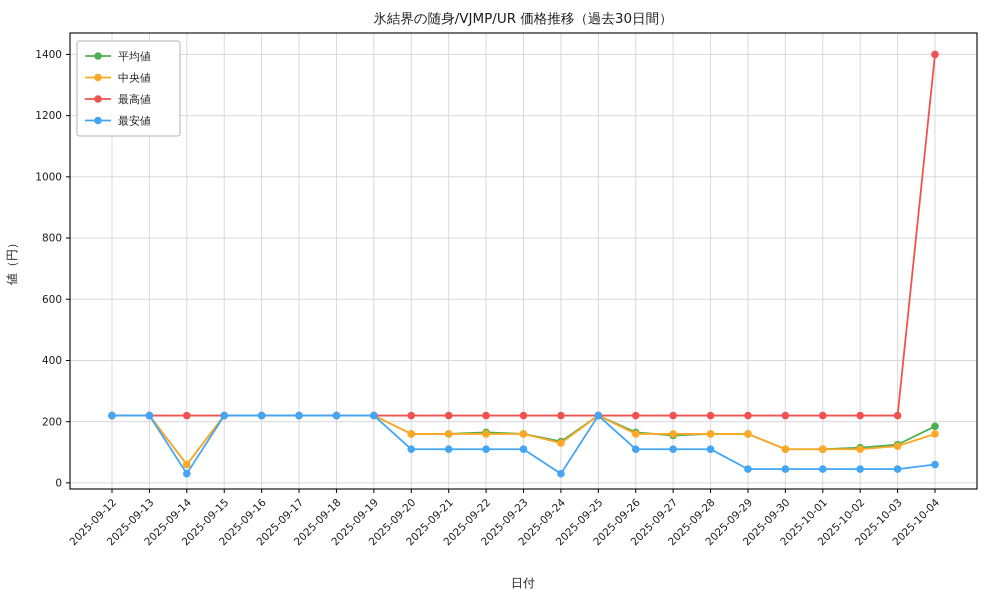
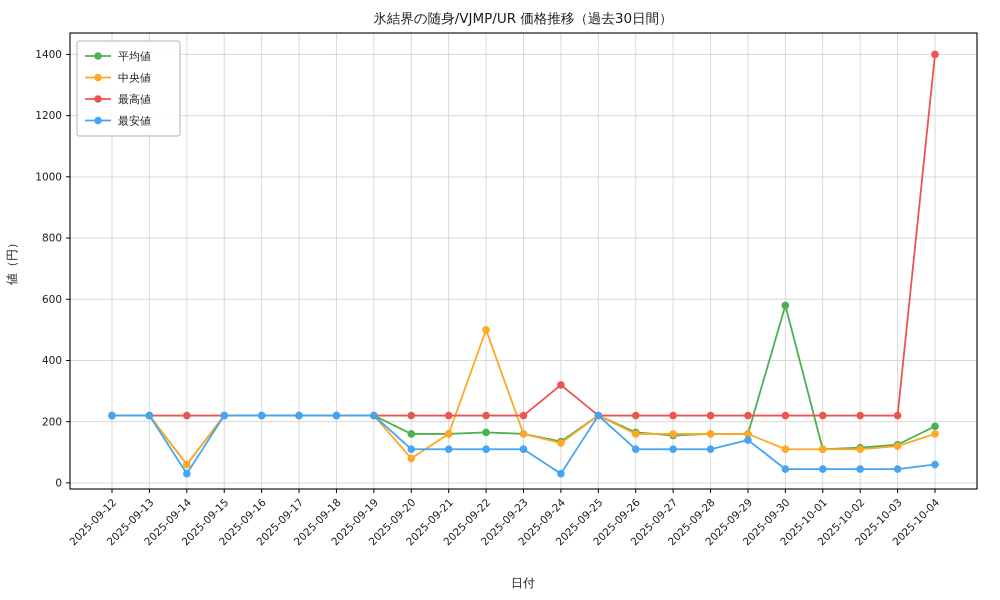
中央値/2025-09-20: 160 -> 80
中央値/2025-09-22: 160 -> 500
最高値/2025-09-24: 220 -> 320
最安値/2025-09-29: 40 -> 140
平均値/2025-09-30: 110 -> 580
